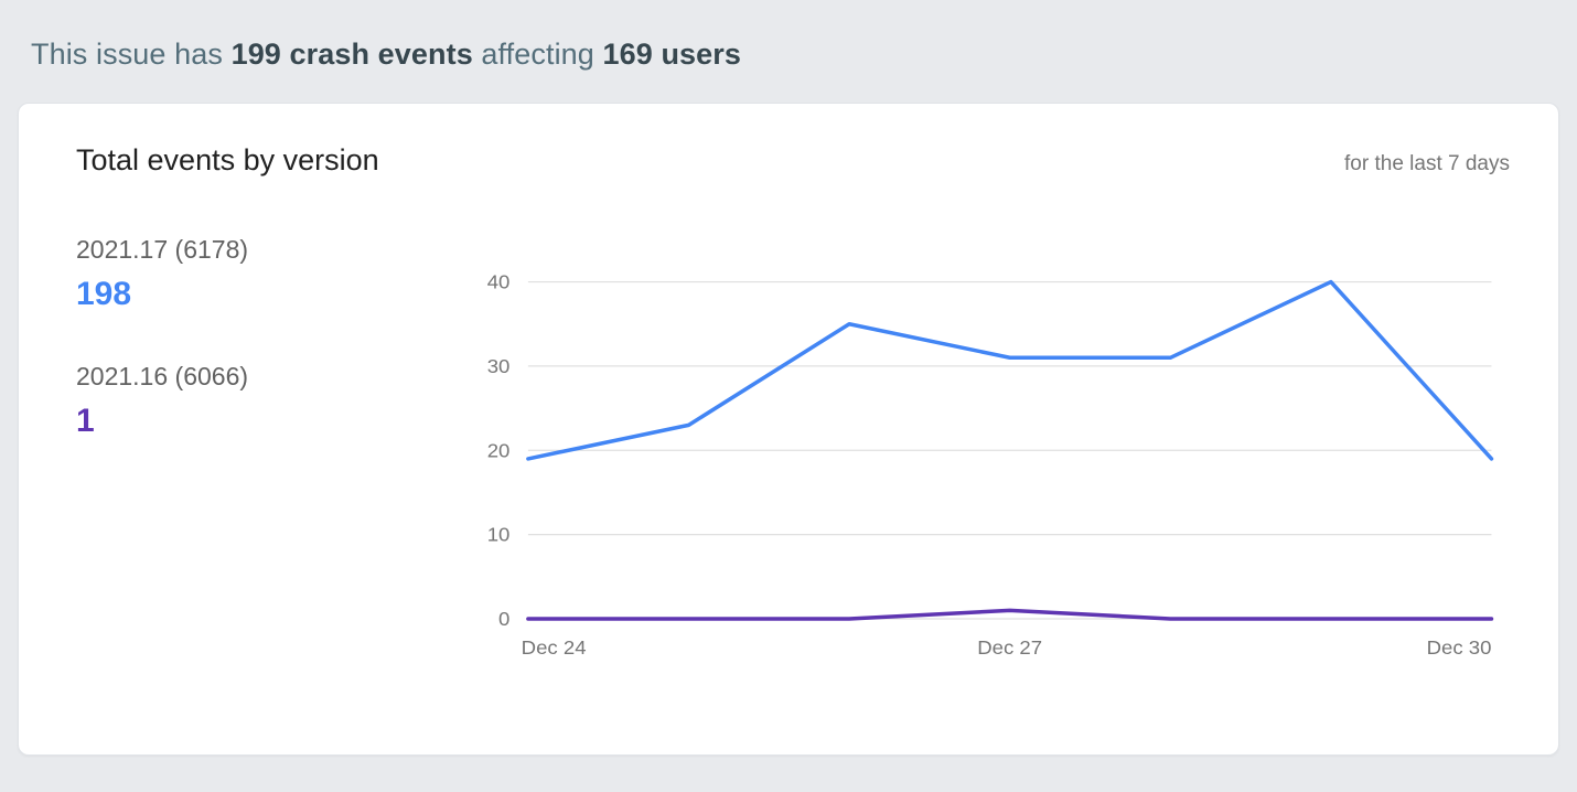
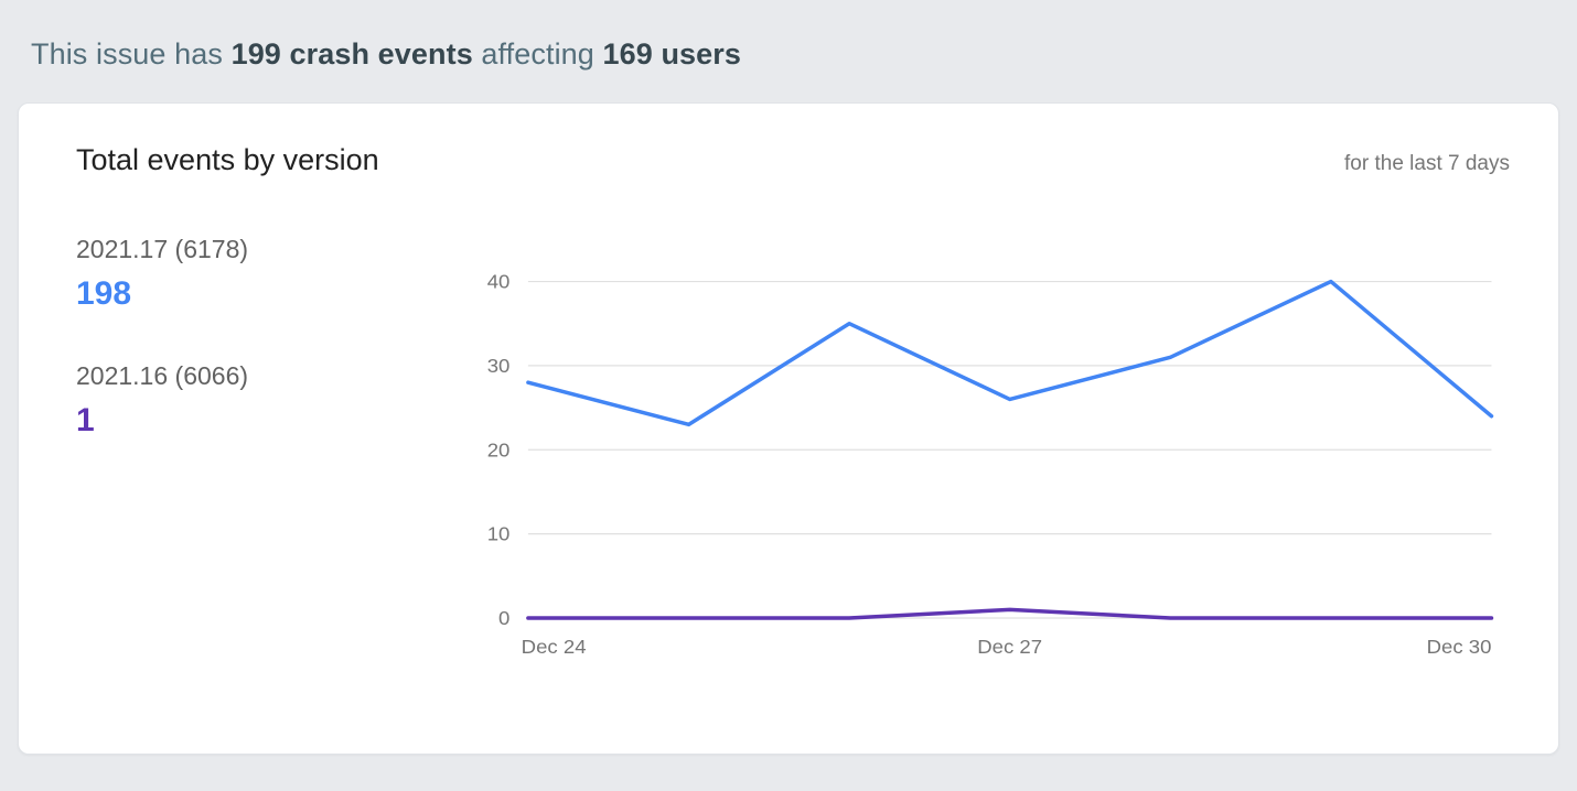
2021.17 (6178)/Dec 24: 19 -> 28
2021.17 (6178)/Dec 27: 31 -> 26
2021.17 (6178)/Dec 30: 19 -> 24
